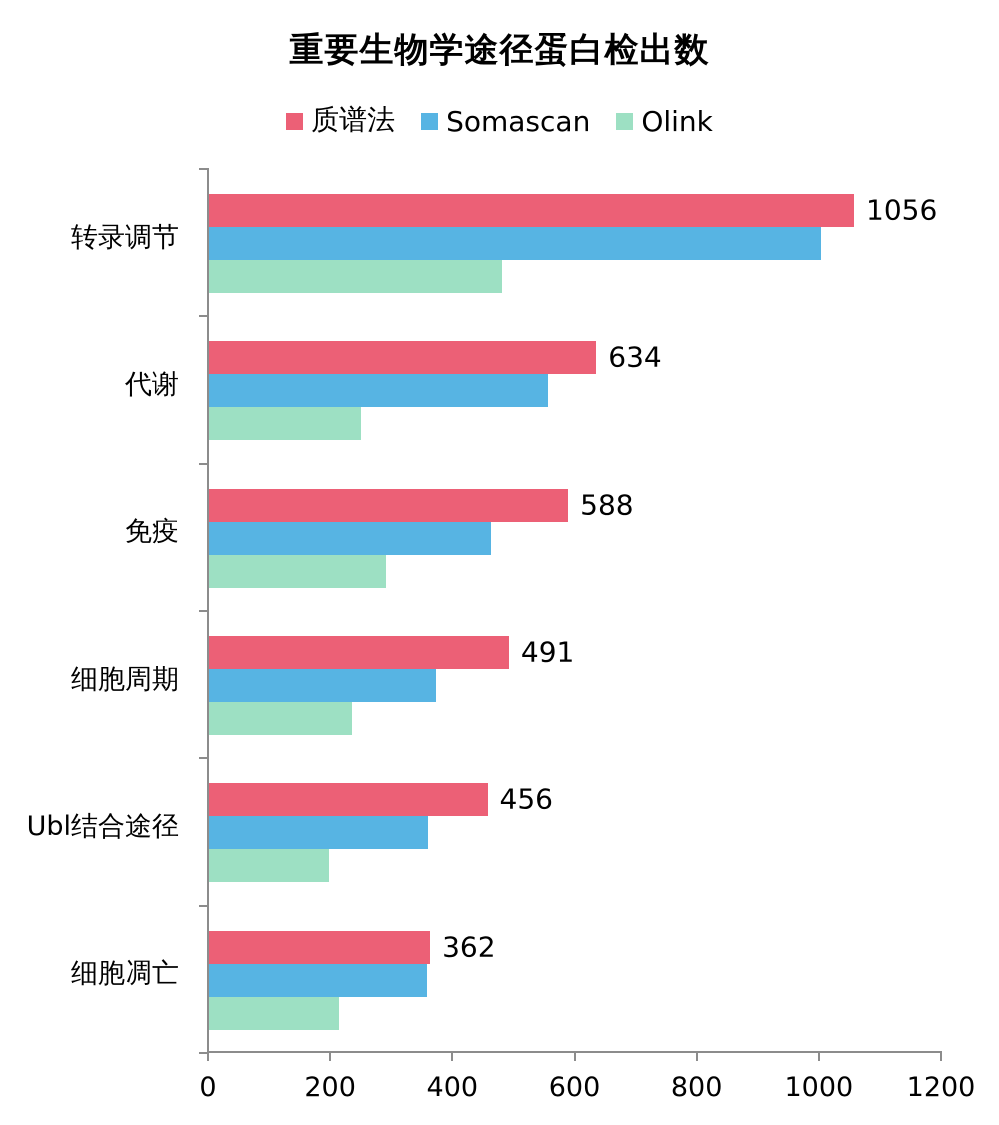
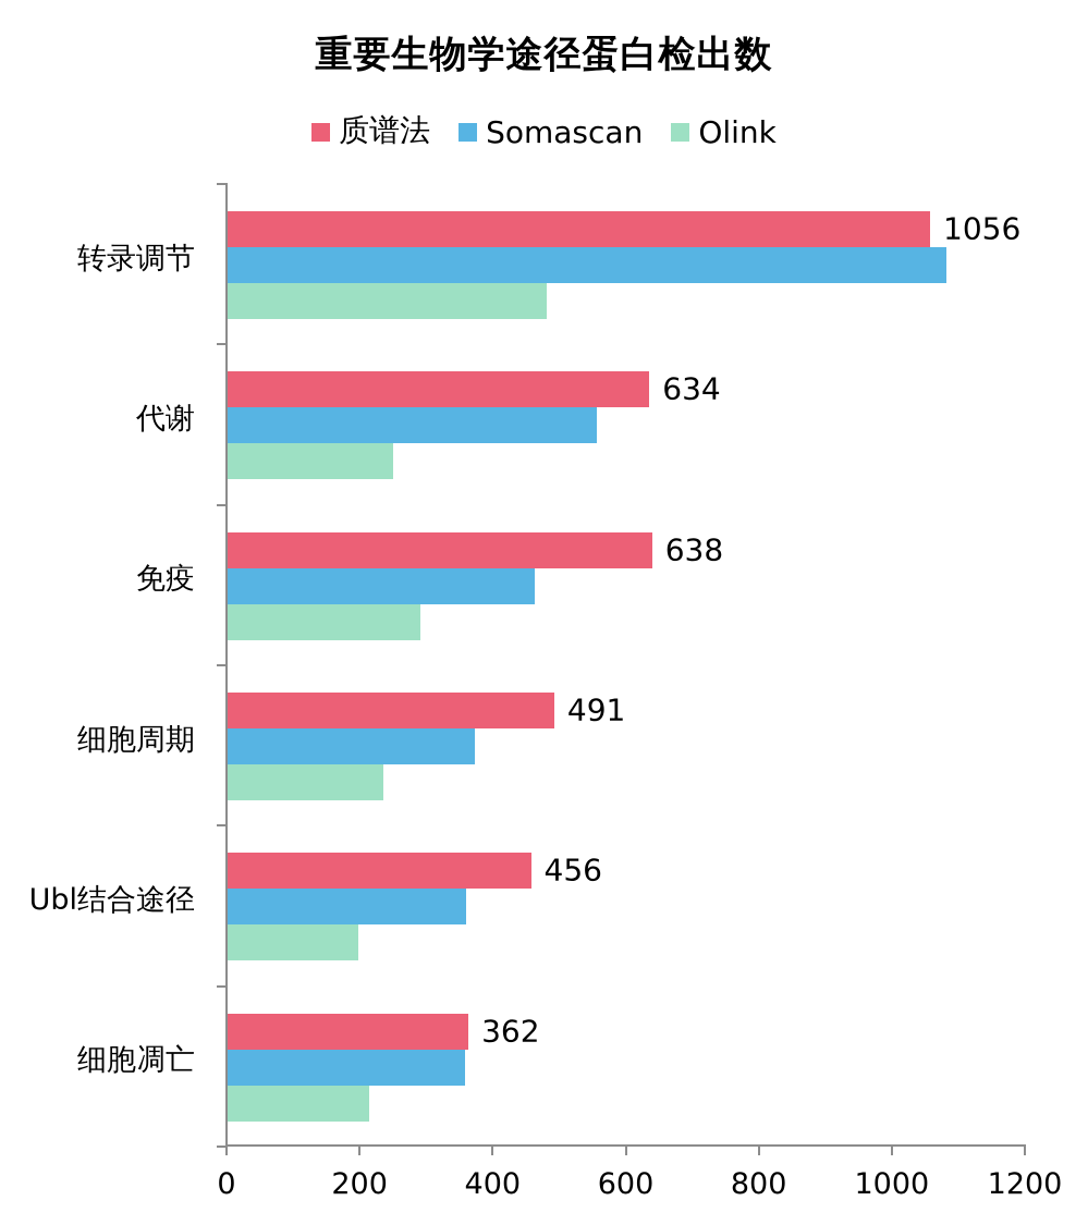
Somascan/转录调节: 1000 -> 1080
质谱法/免疫: 588 -> 638
